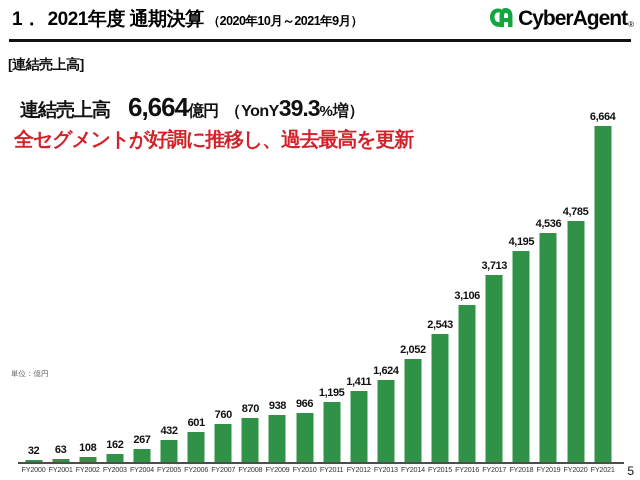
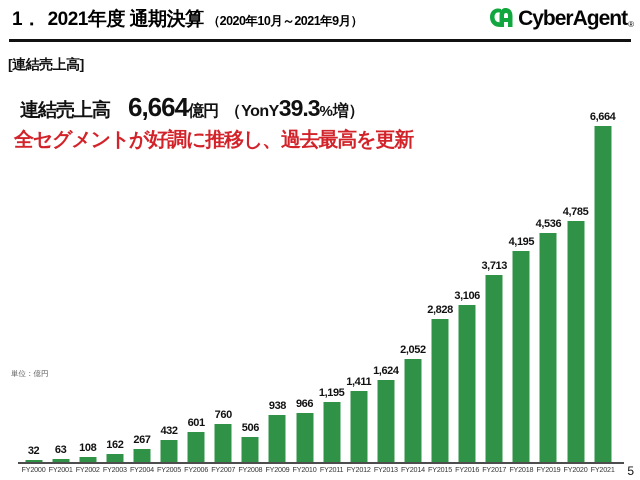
FY2008: 870 -> 506
FY2015: 2,543 -> 2,828
